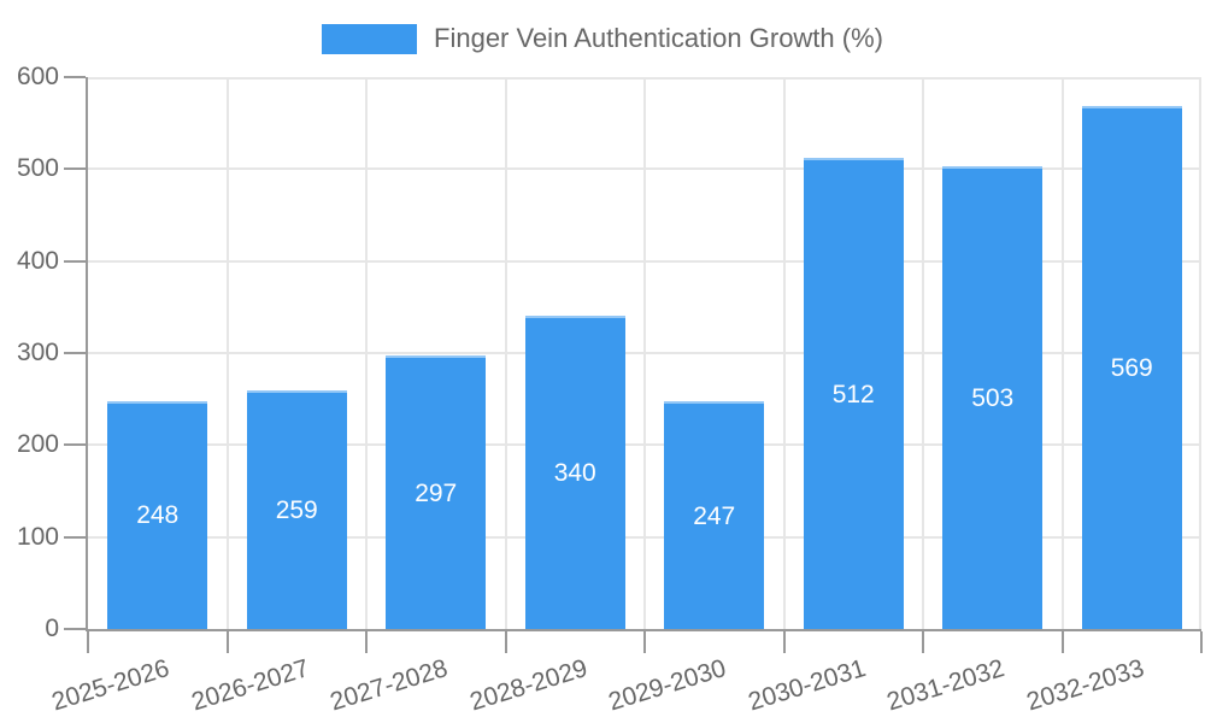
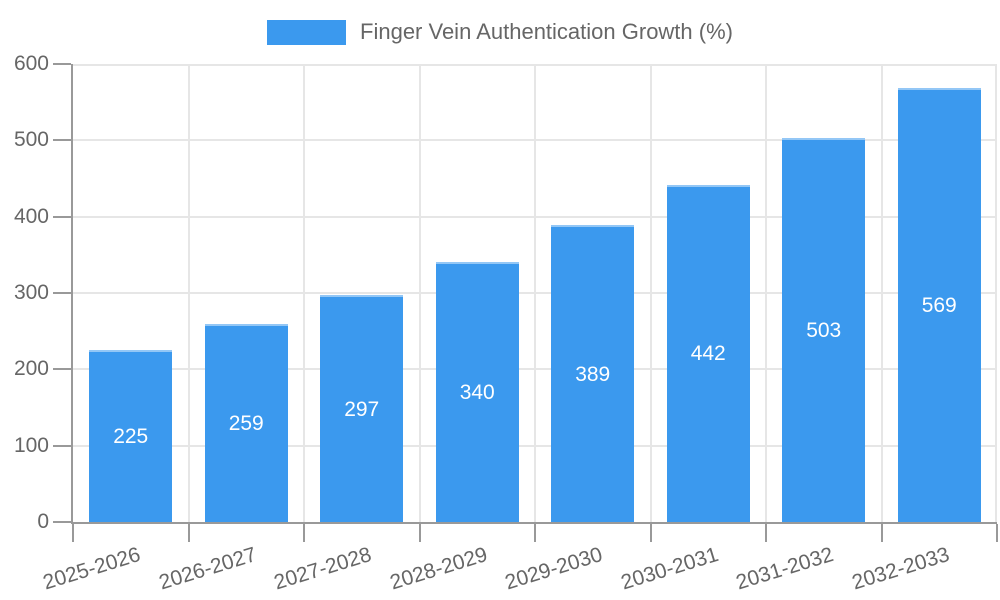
2025-2026: 248 -> 225
2029-2030: 247 -> 389
2030-2031: 512 -> 442
